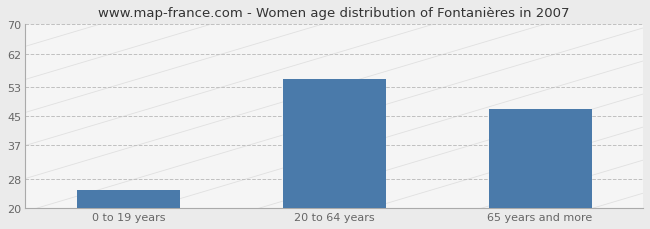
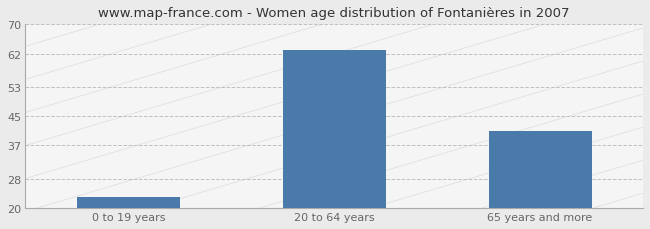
0 to 19 years: 25 -> 23
20 to 64 years: 55 -> 63
65 years and more: 47 -> 41
